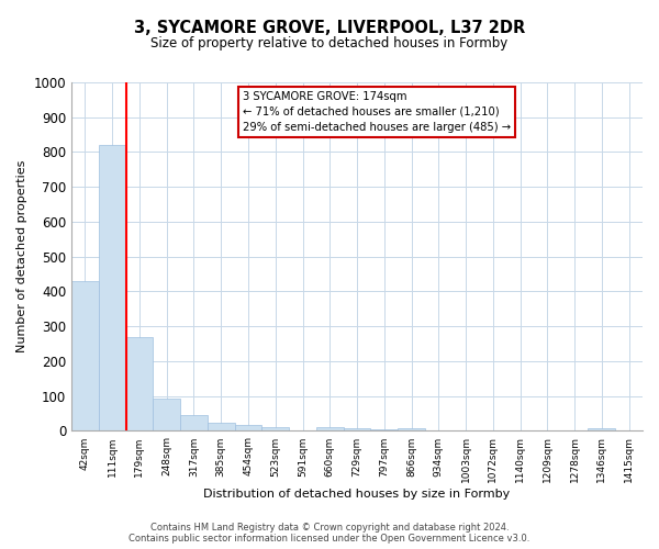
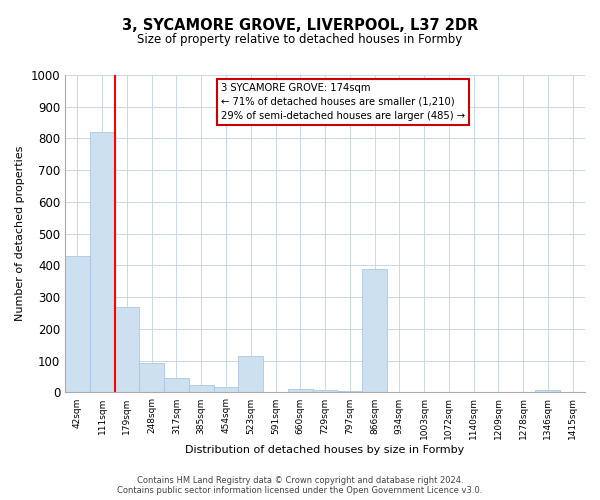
523sqm: 10 -> 115
866sqm: 7 -> 390
